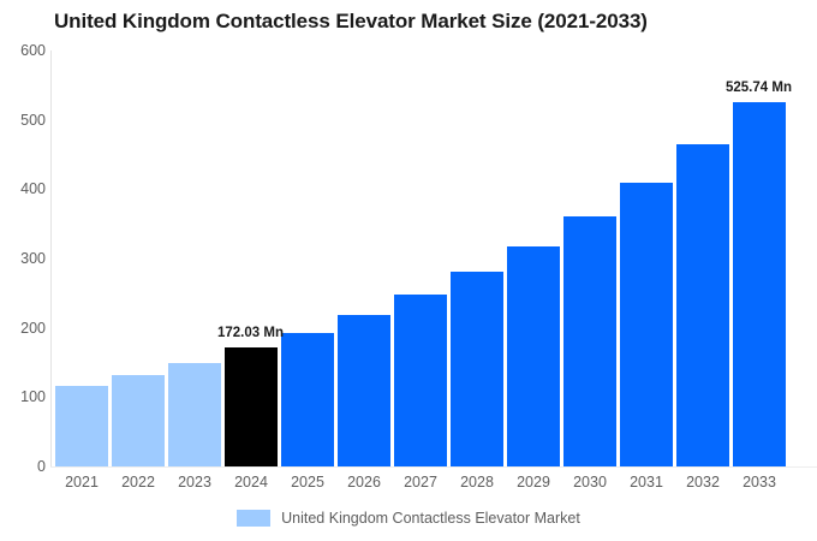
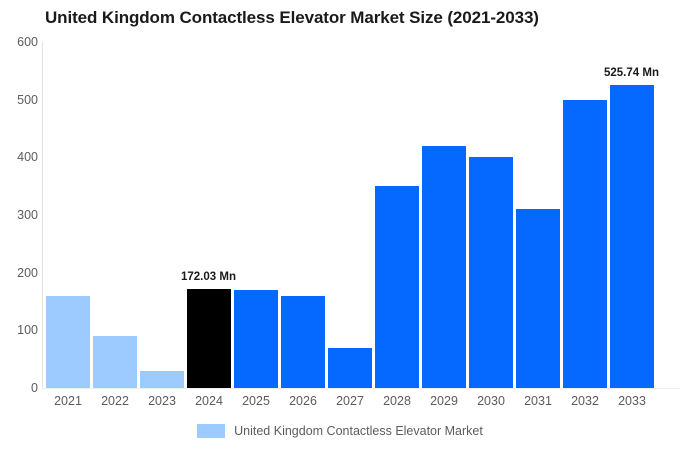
2021: 120 -> 160
2022: 130 -> 90
2023: 150 -> 30
2025: 190 -> 170
2026: 220 -> 160
2027: 250 -> 70
2028: 280 -> 350
2029: 320 -> 420
2030: 360 -> 400
2031: 410 -> 310
2032: 460 -> 500
